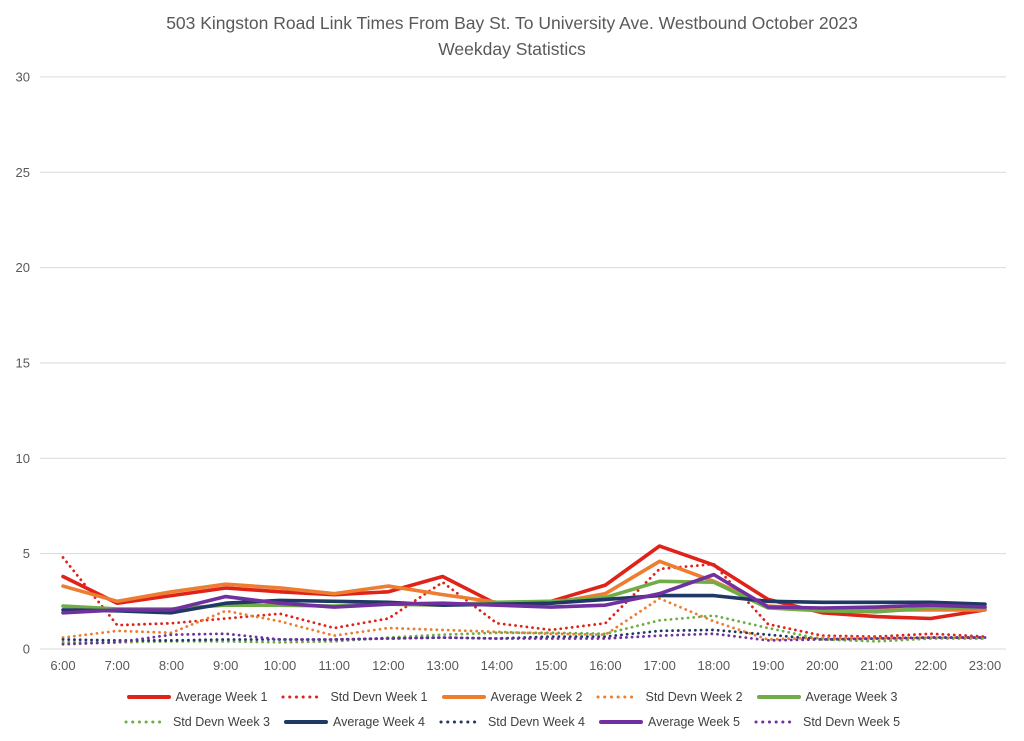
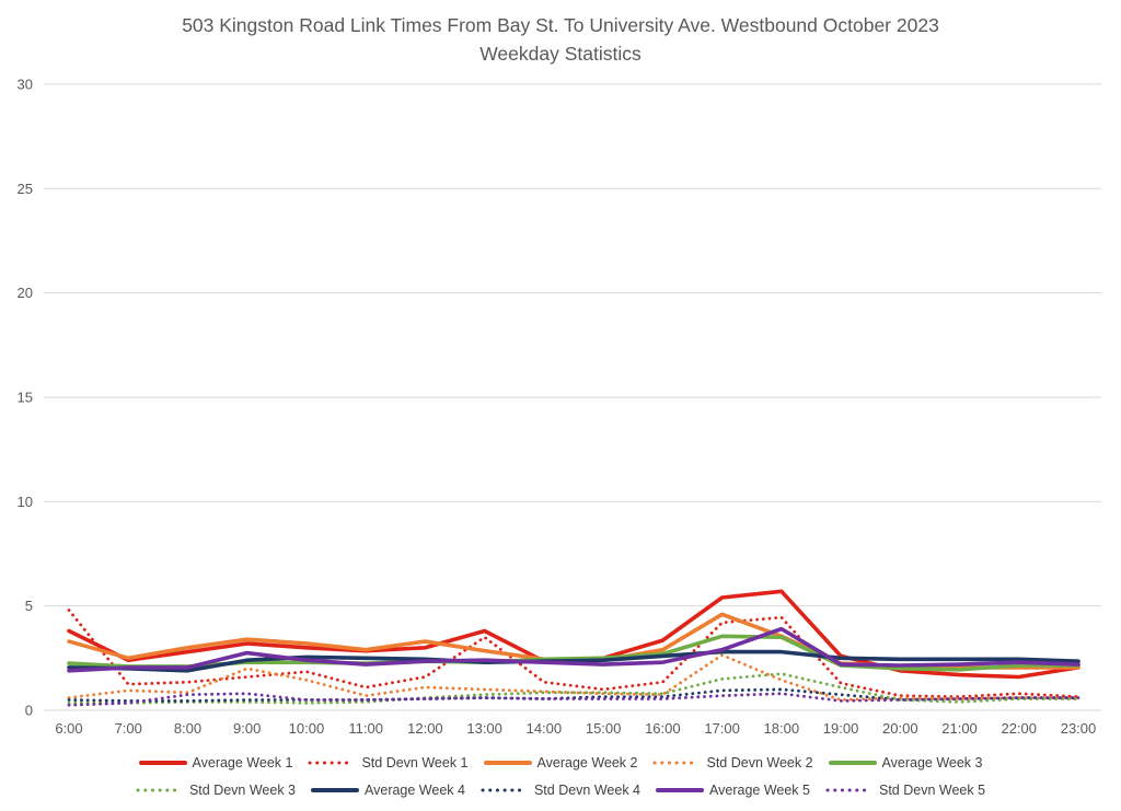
Average Week 1/18:00: 4.4 -> 5.7
